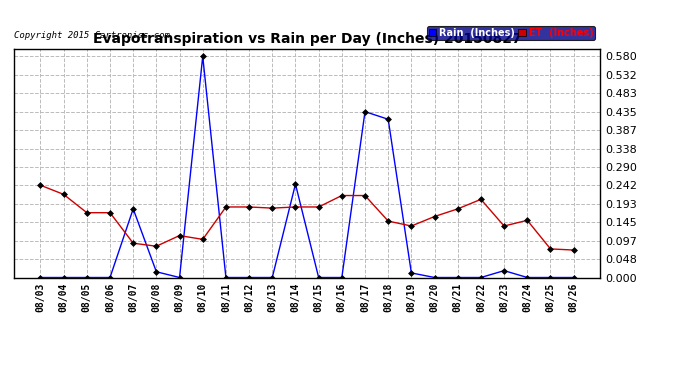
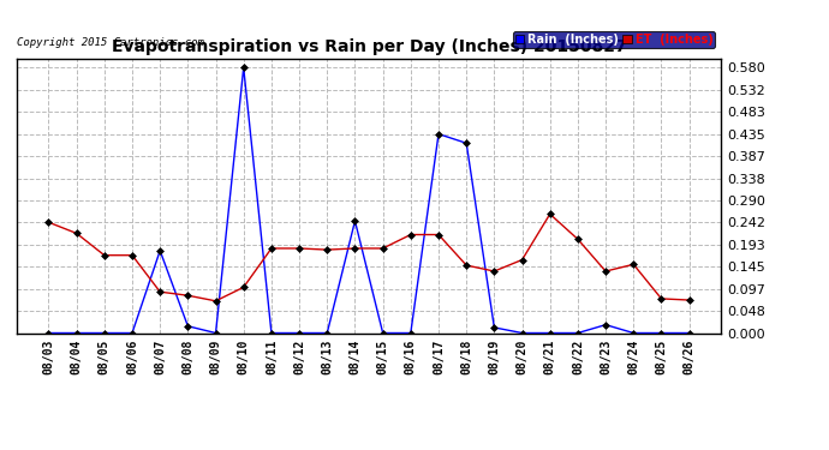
ET (Inches)/08/09: 0.110 -> 0.070
ET (Inches)/08/21: 0.180 -> 0.260
